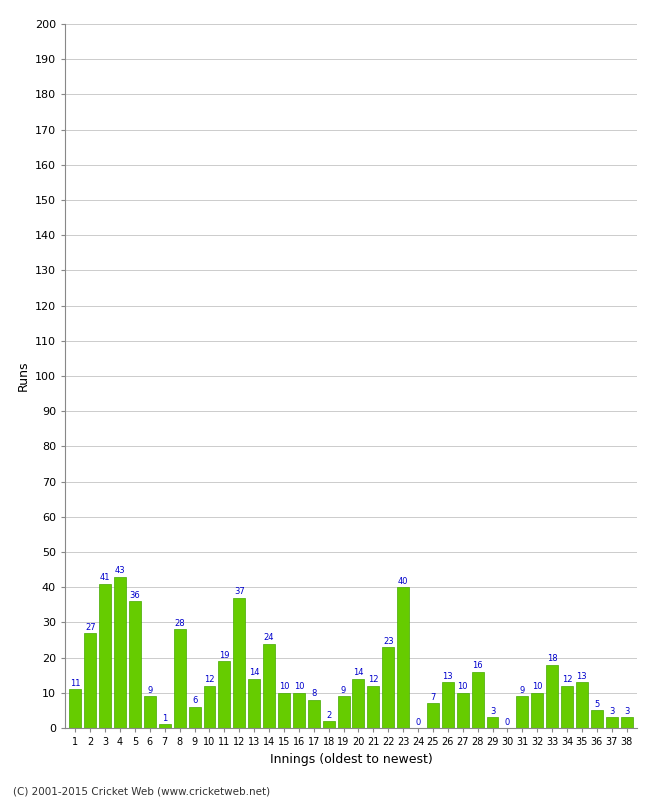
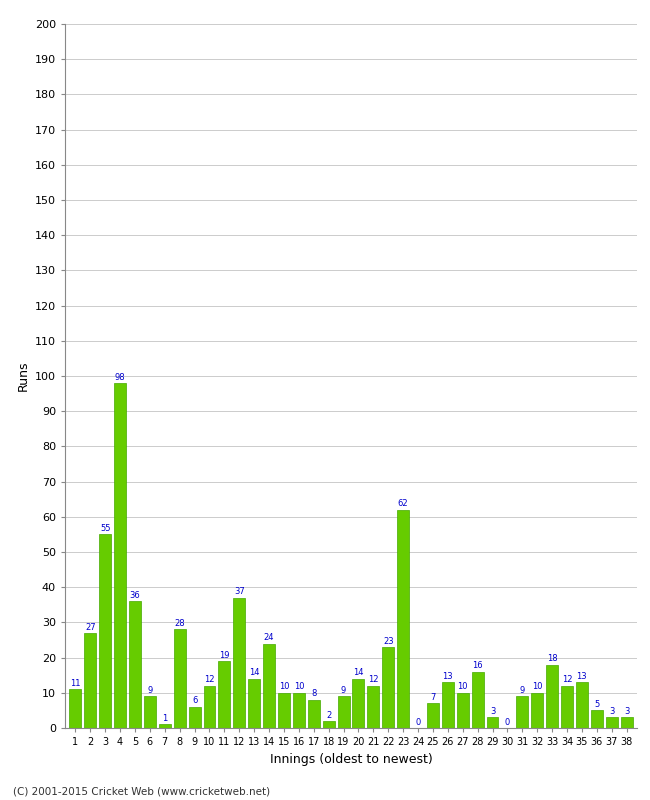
3: 41 -> 55
4: 43 -> 98
23: 40 -> 62
